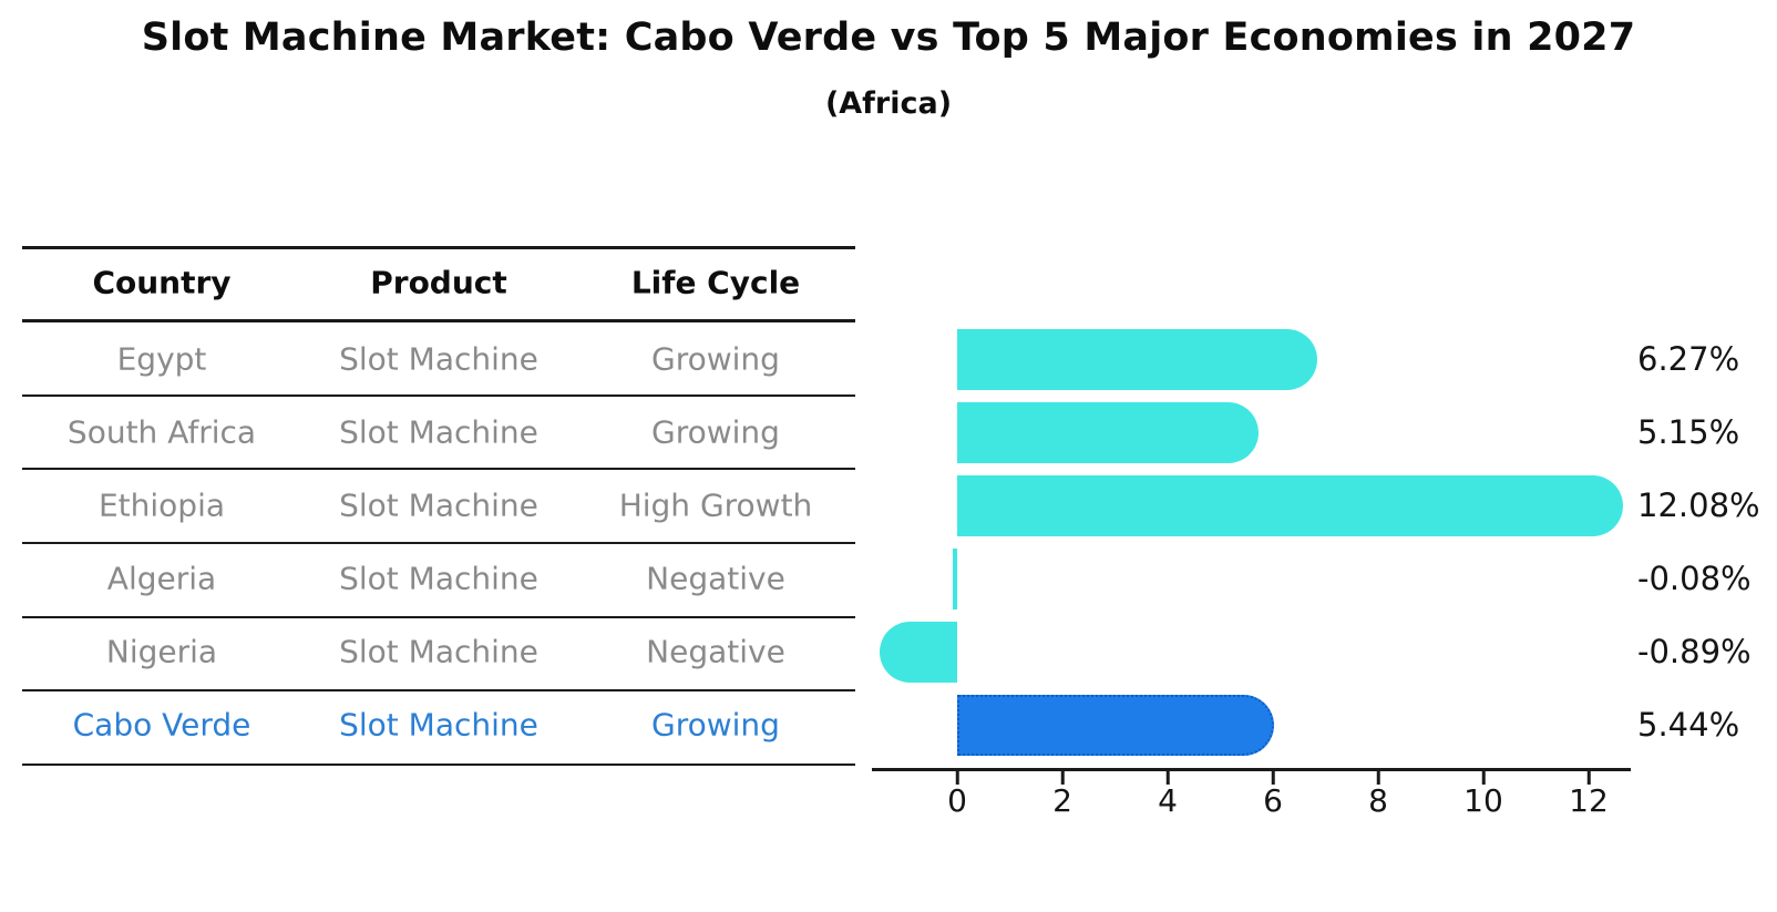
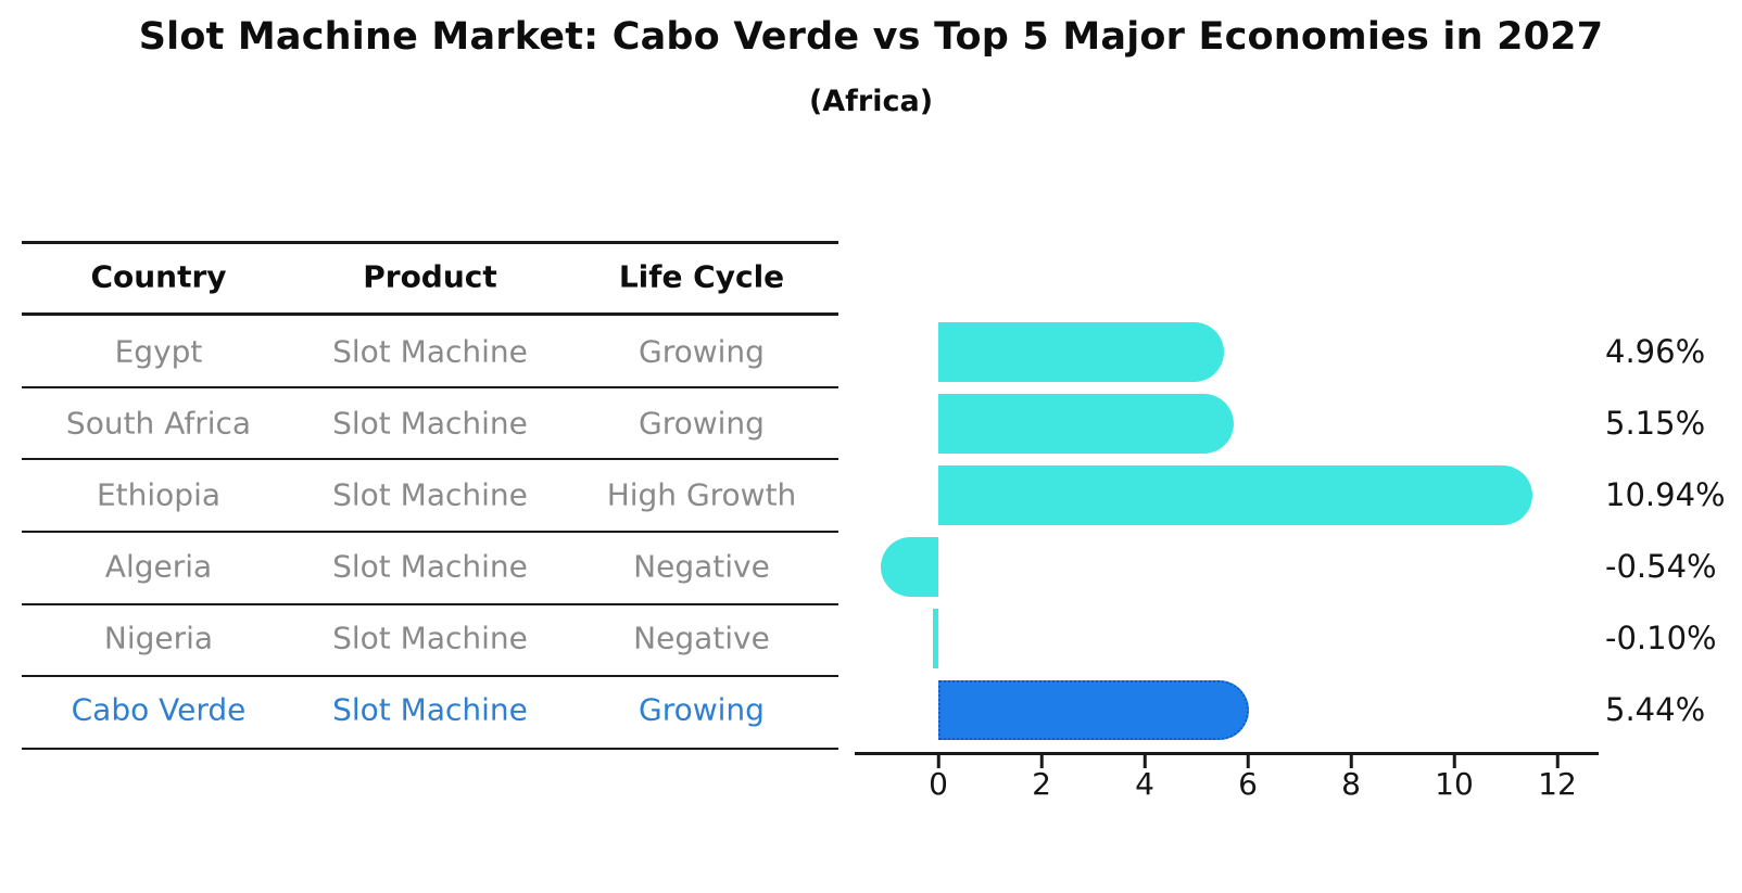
Egypt: 6.27% -> 4.96%
Ethiopia: 12.08% -> 10.94%
Algeria: -0.08% -> -0.54%
Nigeria: -0.89% -> -0.10%
